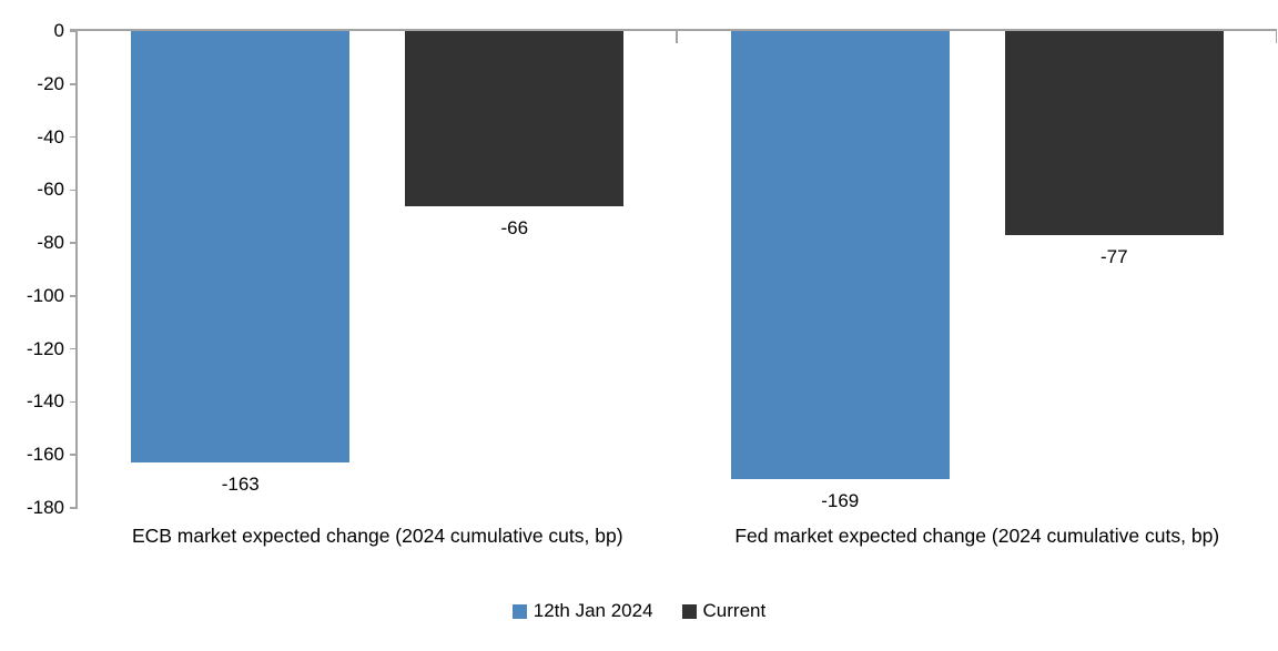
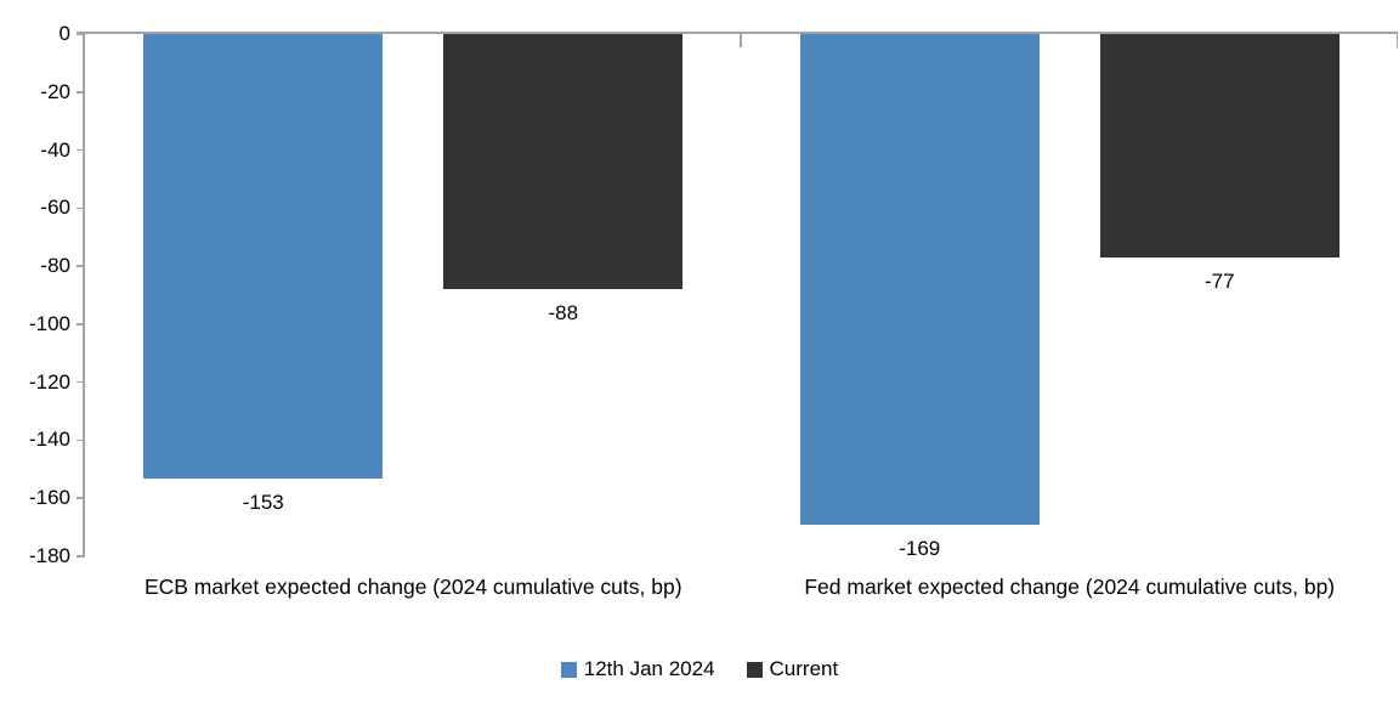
12th Jan 2024/ECB market expected change (2024 cumulative cuts, bp): -163 -> -153
Current/ECB market expected change (2024 cumulative cuts, bp): -66 -> -88
